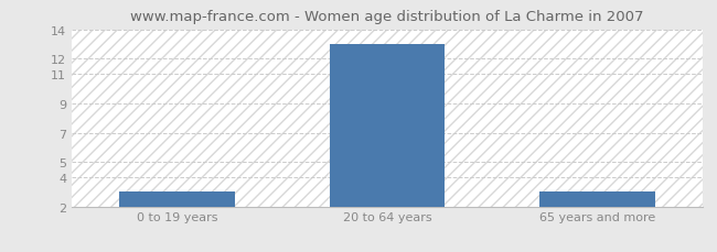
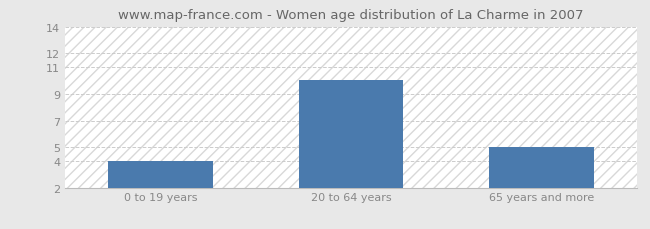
0 to 19 years: 3 -> 4
20 to 64 years: 13 -> 10
65 years and more: 3 -> 5
